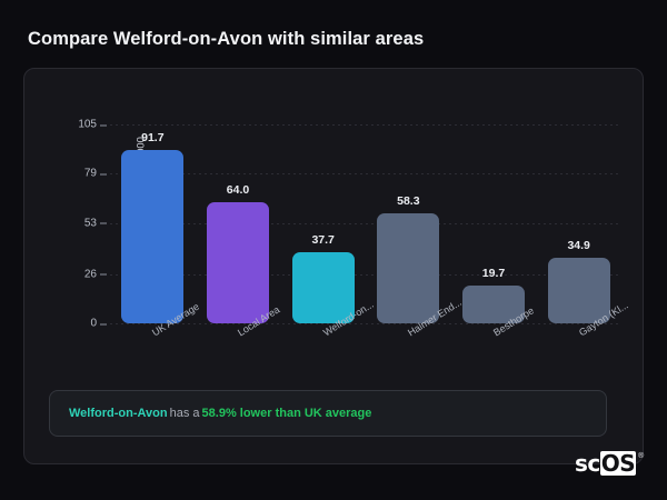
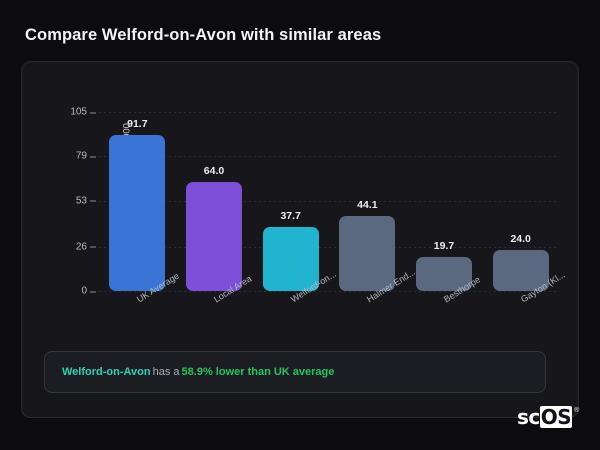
Halmer End...: 58.3 -> 44.1
Gayton (Kl...: 34.9 -> 24.0
